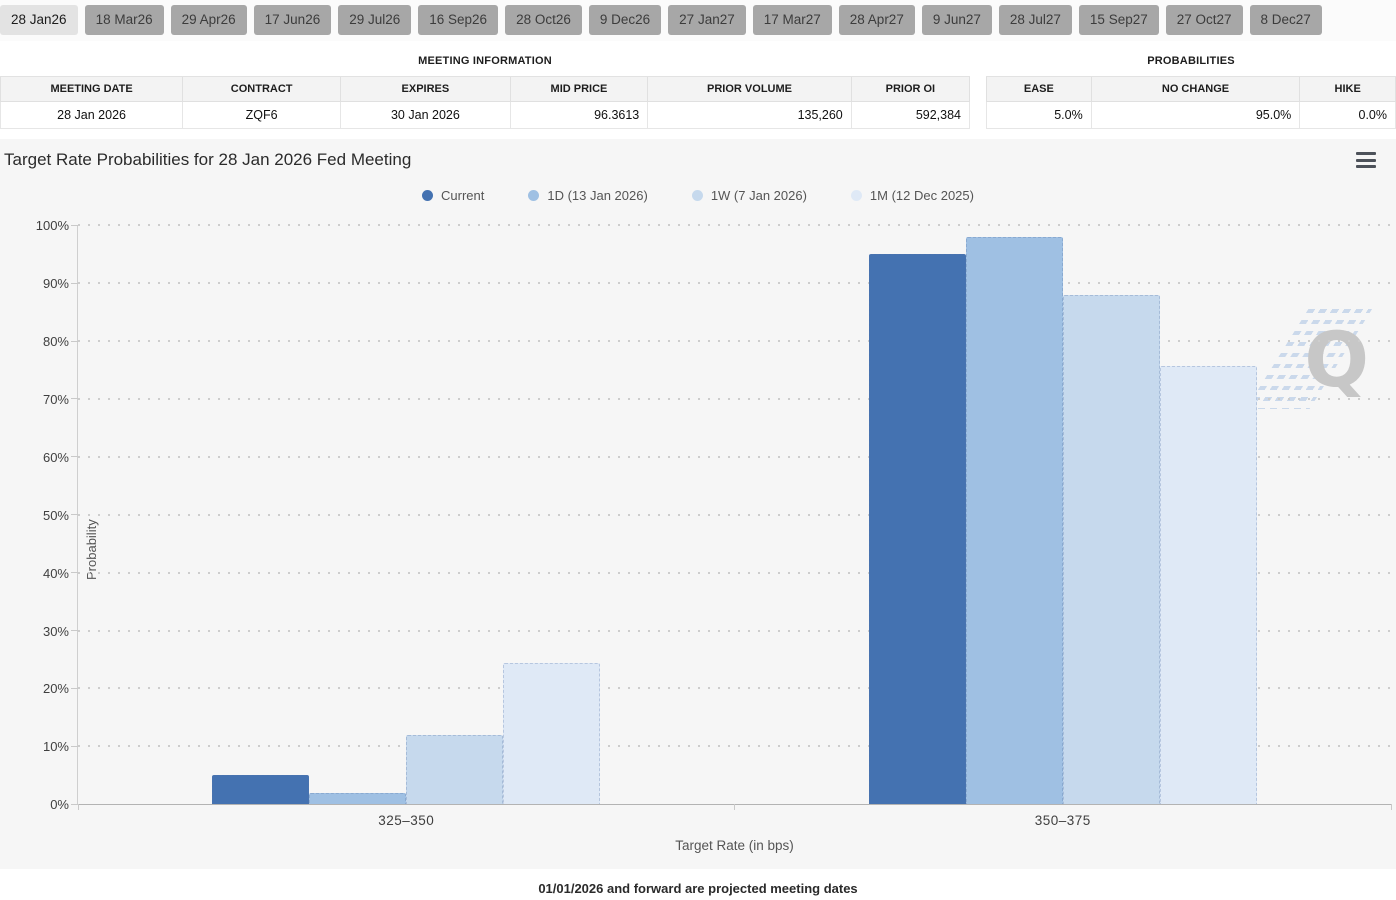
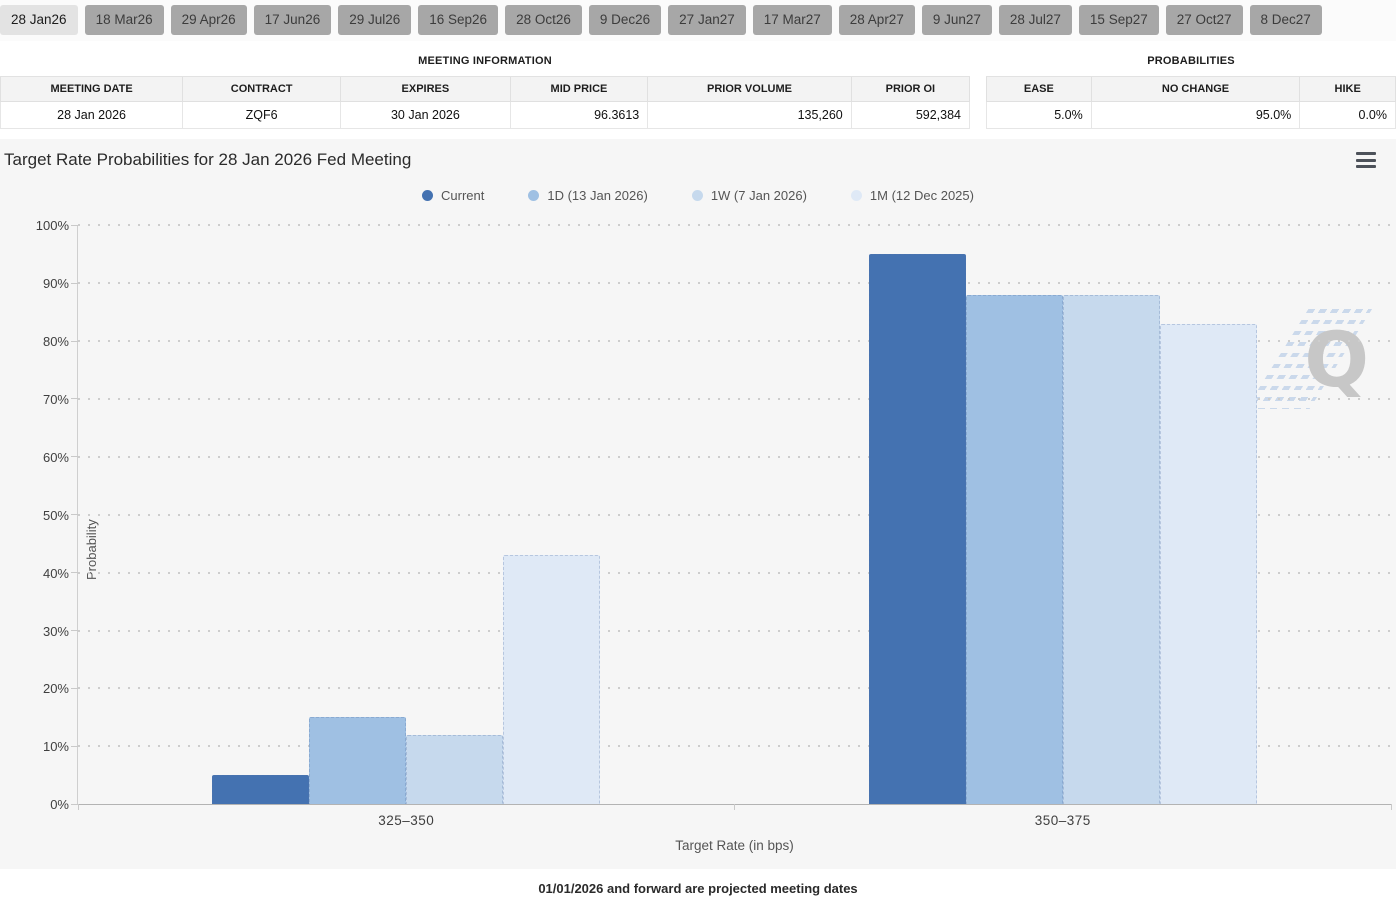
1D (13 Jan 2026)/325–350: 2% -> 15%
1M (12 Dec 2025)/325–350: 24% -> 43%
1D (13 Jan 2026)/350–375: 98% -> 88%
1M (12 Dec 2025)/350–375: 76% -> 83%
